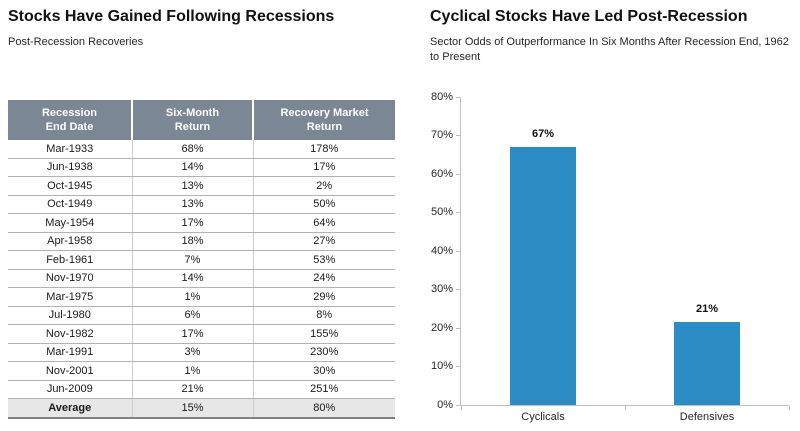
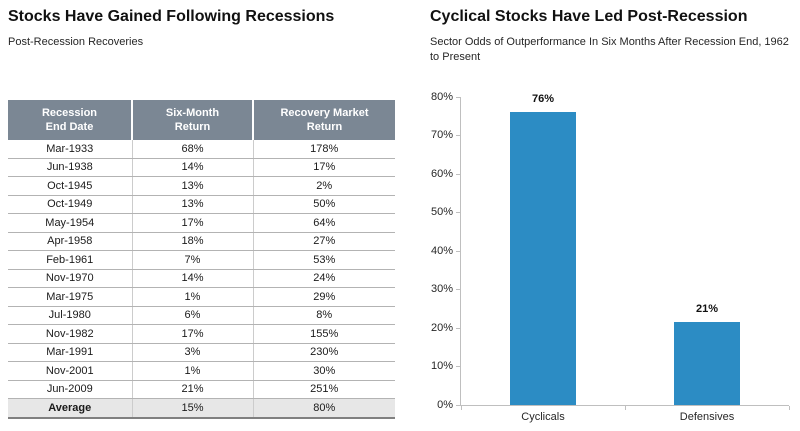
Cyclical Stocks Have Led Post-Recession/Cyclicals: 67% -> 76%
